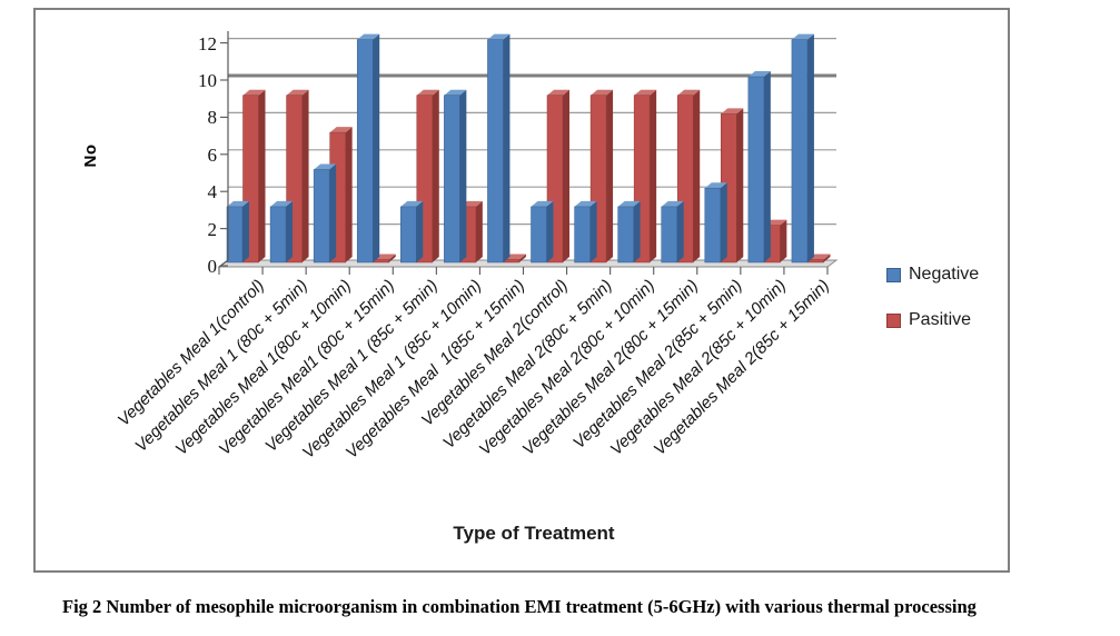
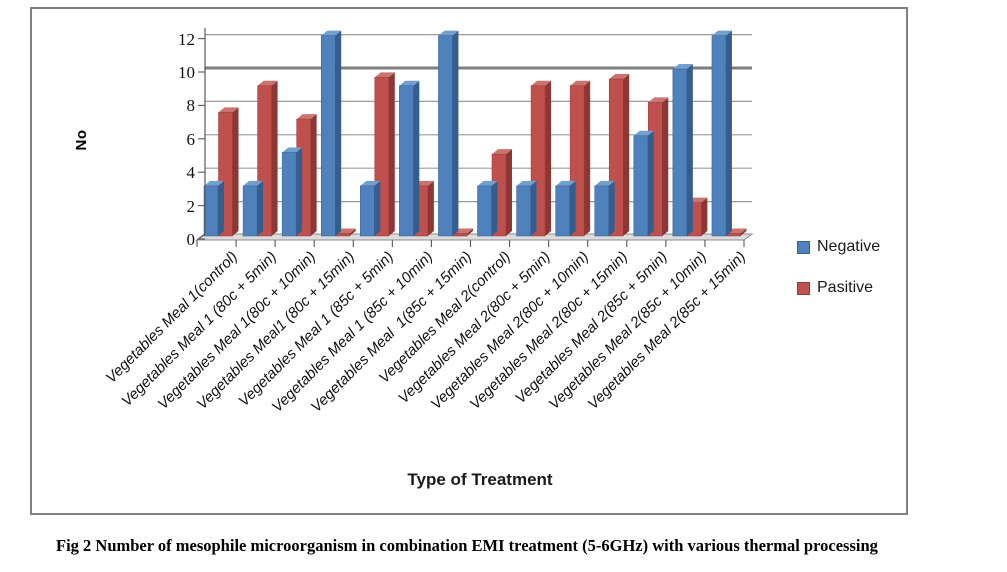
Pasitive/Vegetables Meal 1(control): 9.0 -> 7.4
Pasitive/Vegetables Meal 1 (85c + 5min): 9.0 -> 9.5
Pasitive/Vegetables Meal 2(control): 9.0 -> 4.9
Pasitive/Vegetables Meal 2(80c + 15min): 9.0 -> 9.4
Negative/Vegetables Meal 2(85c + 5min): 4 -> 6
